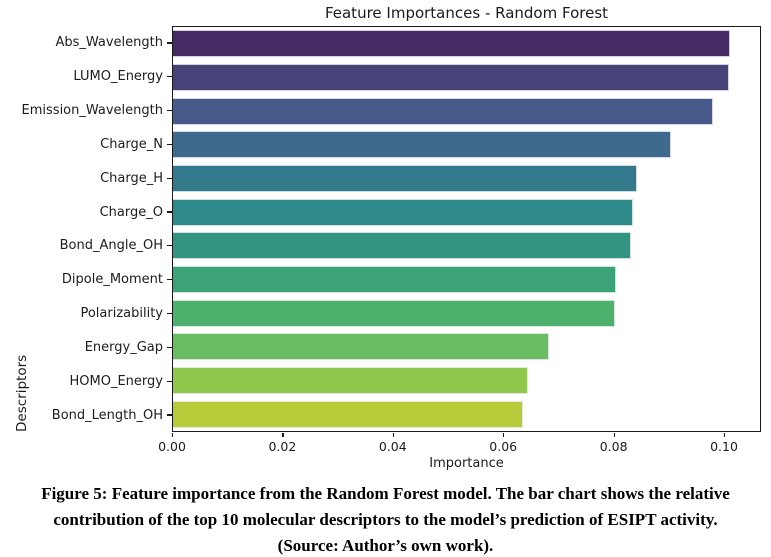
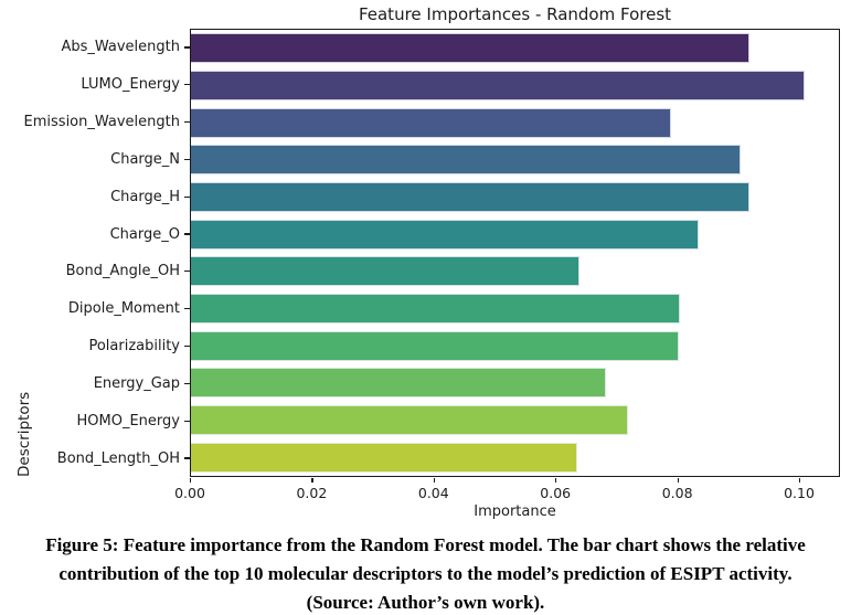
Abs_Wavelength: 0.101 -> 0.092
Emission_Wavelength: 0.098 -> 0.079
Charge_H: 0.084 -> 0.092
Bond_Angle_OH: 0.083 -> 0.064
HOMO_Energy: 0.065 -> 0.072
